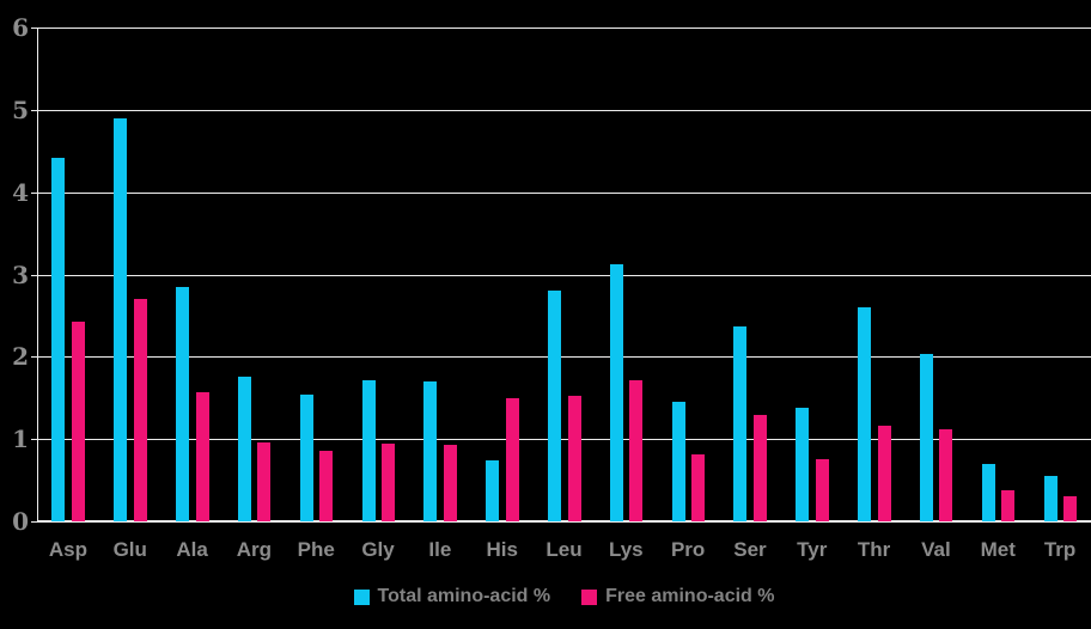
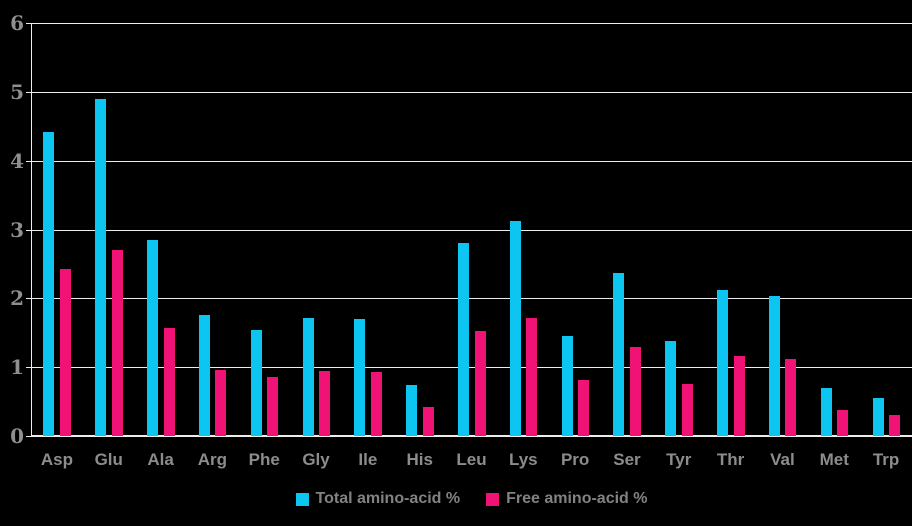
Free amino-acid %/His: 1.5 -> 0.4
Total amino-acid %/Thr: 2.6 -> 2.1
